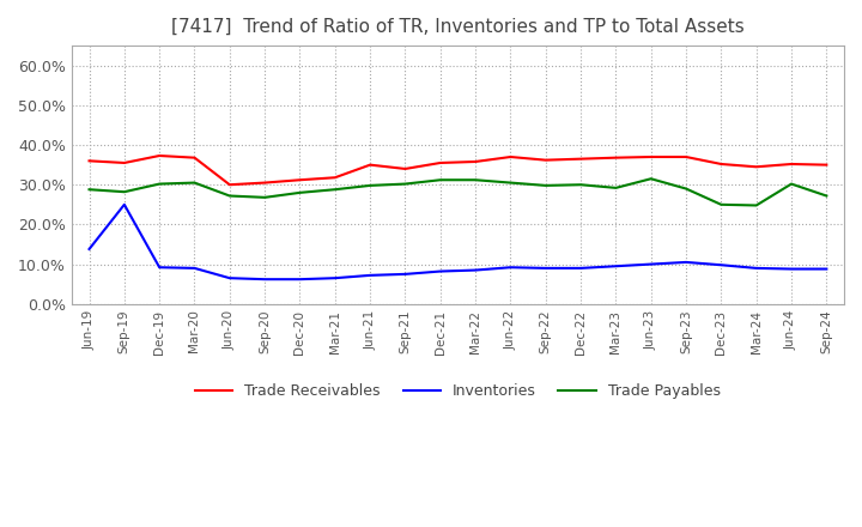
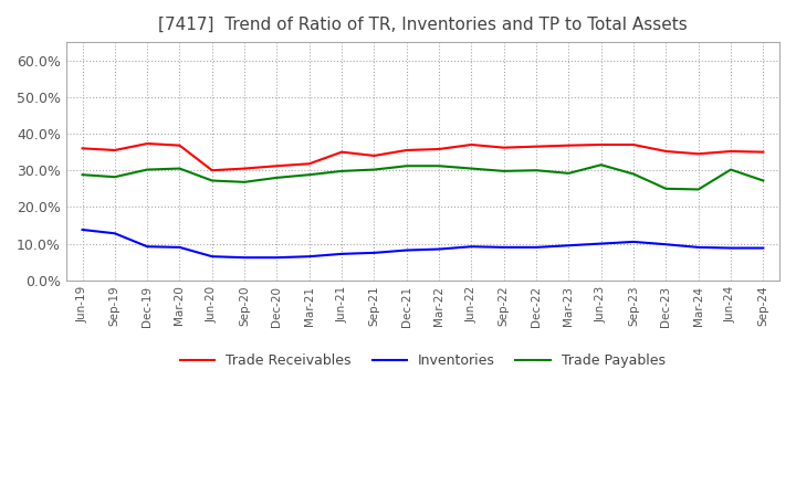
Inventories/Sep-19: 25.0% -> 12.8%
